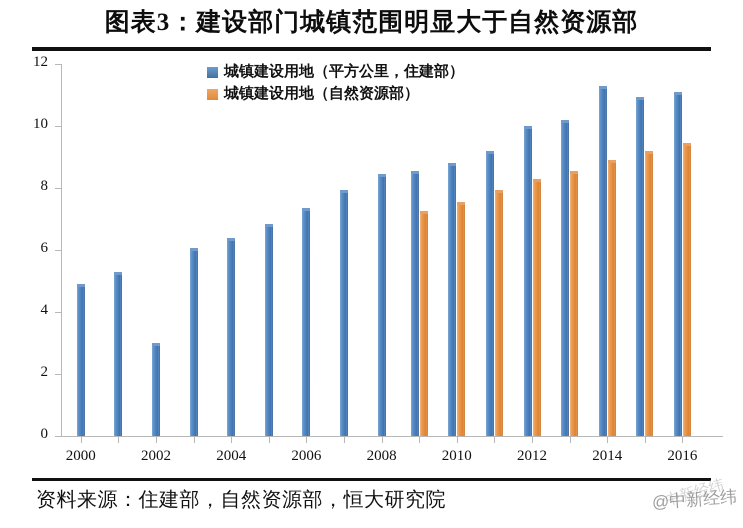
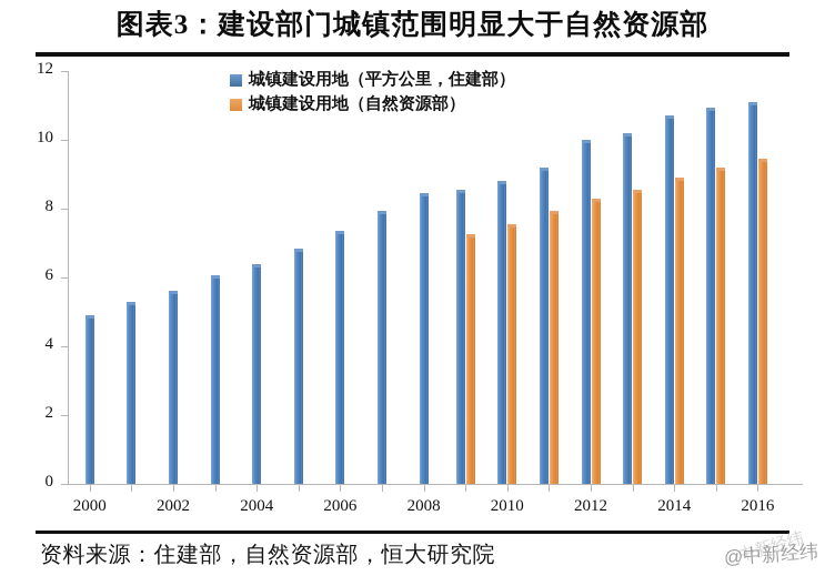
城镇建设用地（平方公里，住建部）/2002: 3.0 -> 5.6
城镇建设用地（平方公里，住建部）/2014: 11.3 -> 10.7
